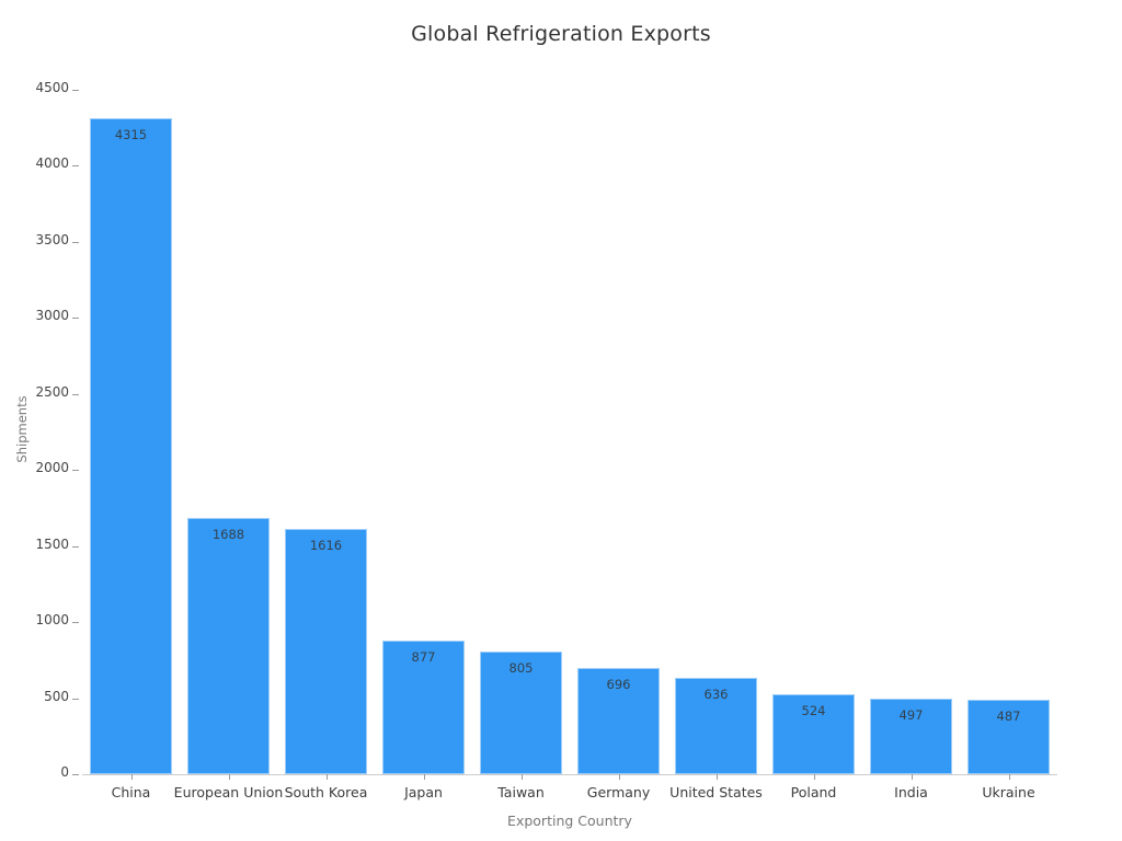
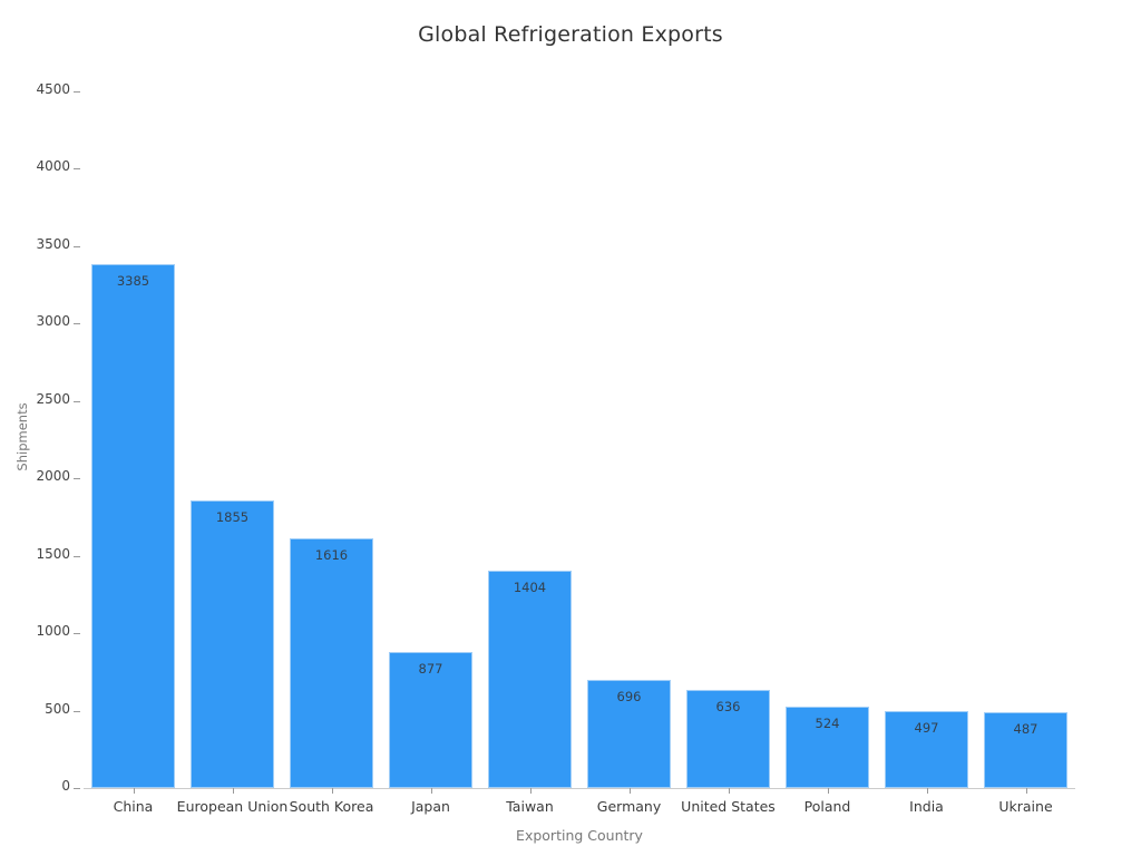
China: 4315 -> 3385
European Union: 1688 -> 1855
Taiwan: 805 -> 1404
